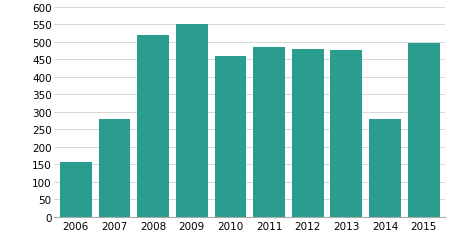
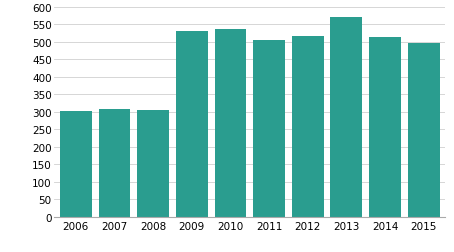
2006: 155 -> 301
2007: 280 -> 308
2008: 520 -> 305
2009: 550 -> 530
2010: 460 -> 537
2011: 485 -> 505
2012: 480 -> 515
2013: 475 -> 570
2014: 280 -> 512
